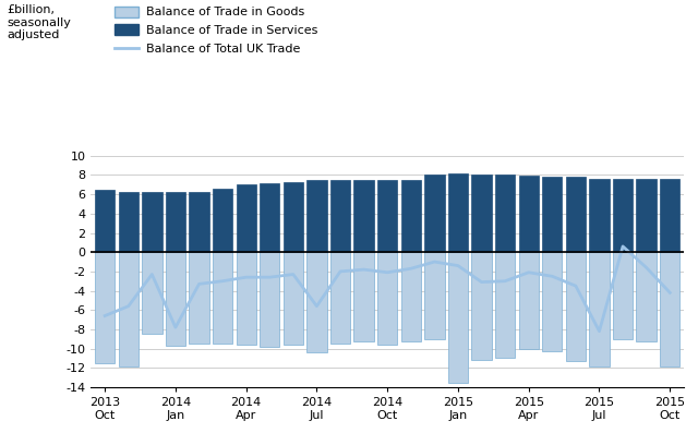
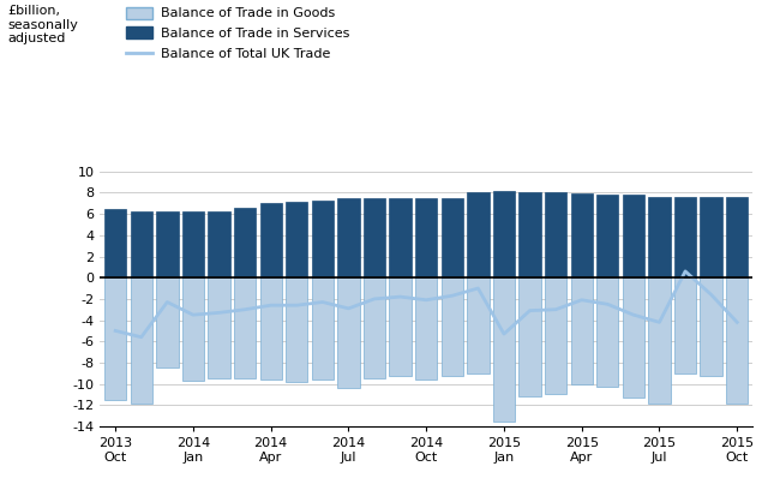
Balance of Total UK Trade/2013 Oct: -6.6 -> -5.0
Balance of Total UK Trade/2014 Jan: -7.8 -> -3.5
Balance of Total UK Trade/2014 Jul: -5.6 -> -2.9
Balance of Total UK Trade/2015 Jan: -1.4 -> -5.3
Balance of Total UK Trade/2015 Jul: -8.2 -> -4.2
